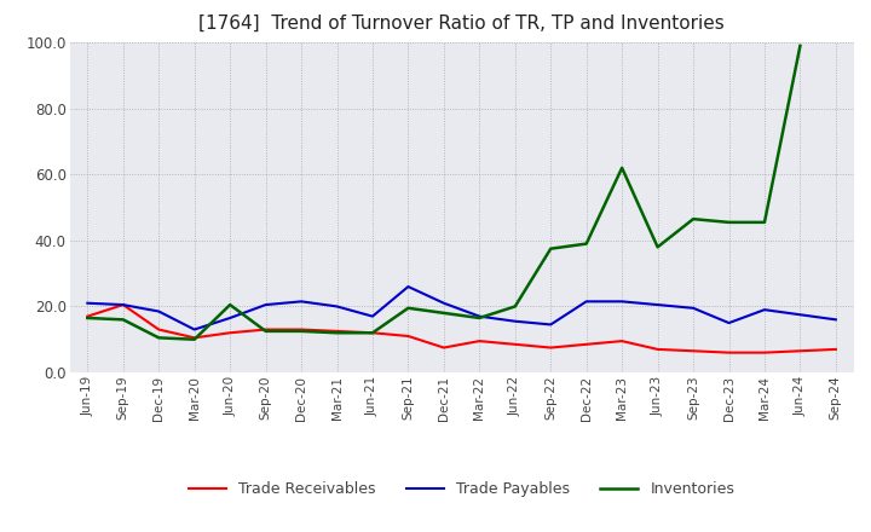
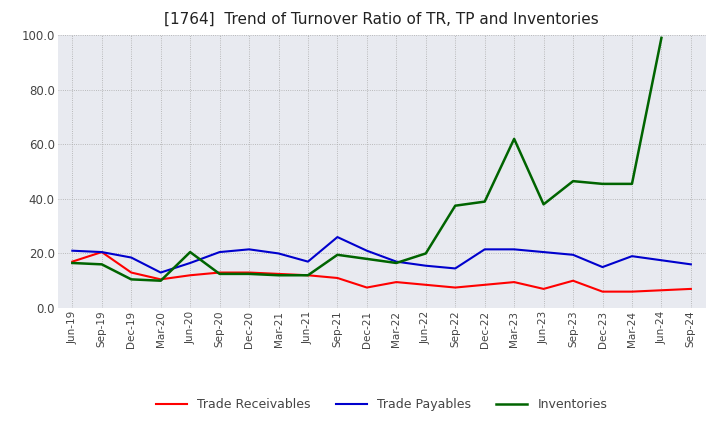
Trade Receivables/Sep-23: 6.5 -> 10.0
